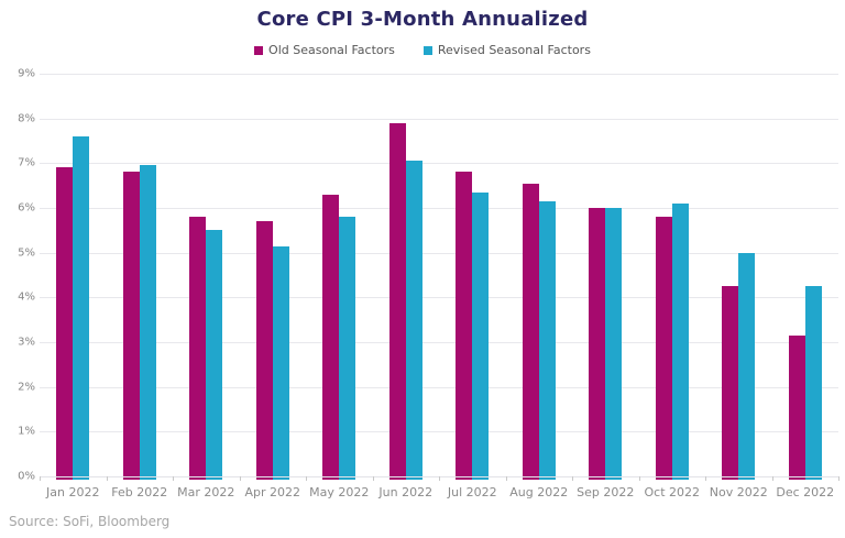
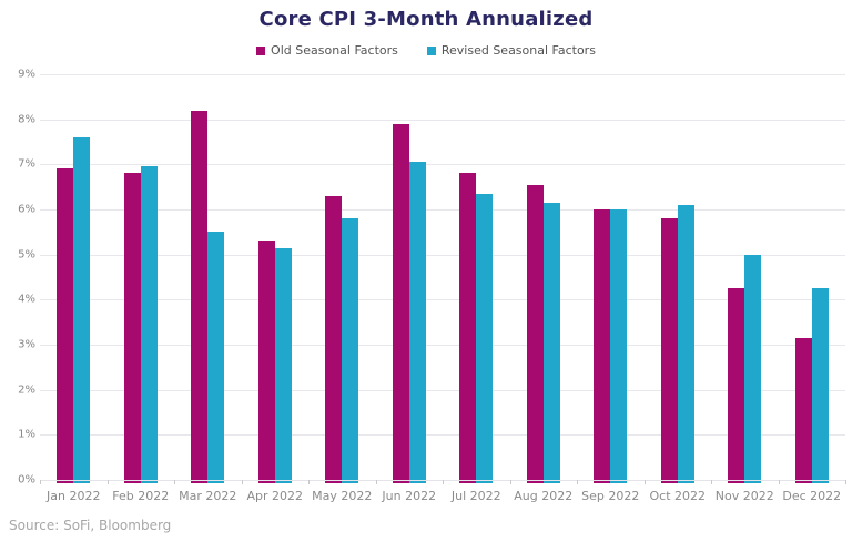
Old Seasonal Factors/Mar 2022: 5.8% -> 8.2%
Old Seasonal Factors/Apr 2022: 5.7% -> 5.3%
